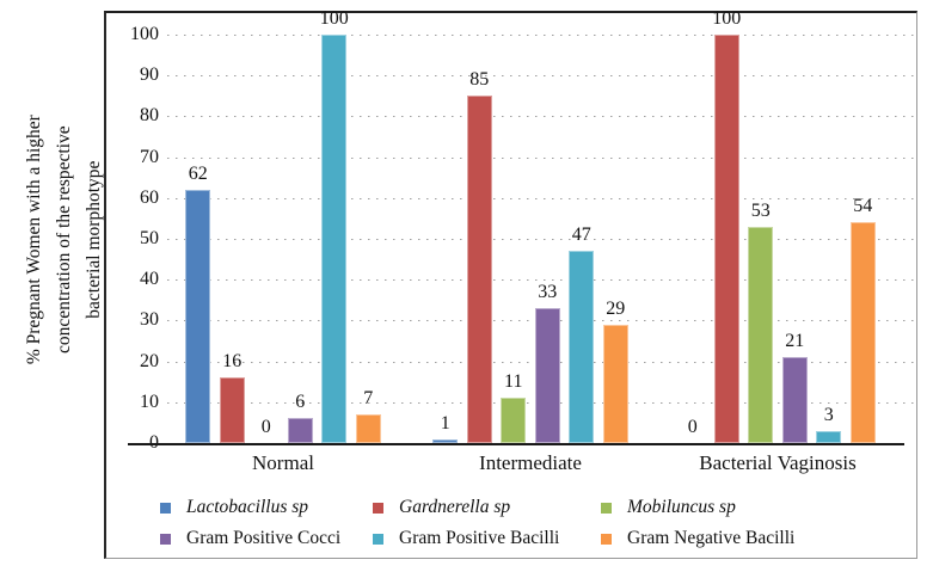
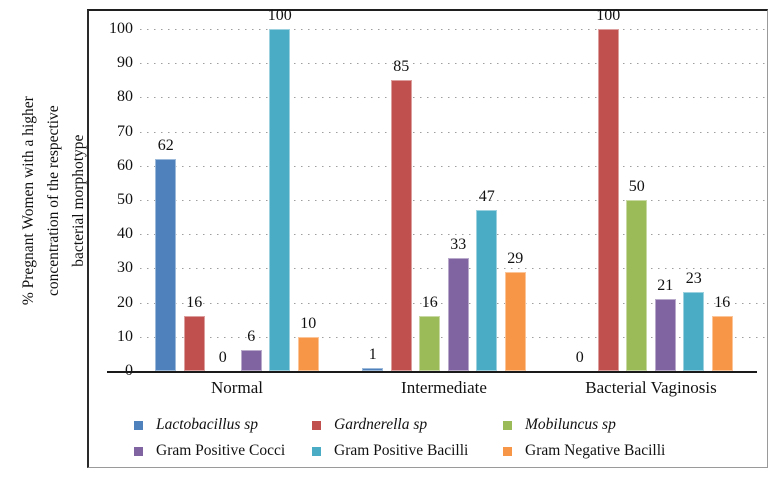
Gram Negative Bacilli/Normal: 7 -> 10
Mobiluncus sp/Intermediate: 11 -> 16
Mobiluncus sp/Bacterial Vaginosis: 53 -> 50
Gram Positive Bacilli/Bacterial Vaginosis: 3 -> 23
Gram Negative Bacilli/Bacterial Vaginosis: 54 -> 16
